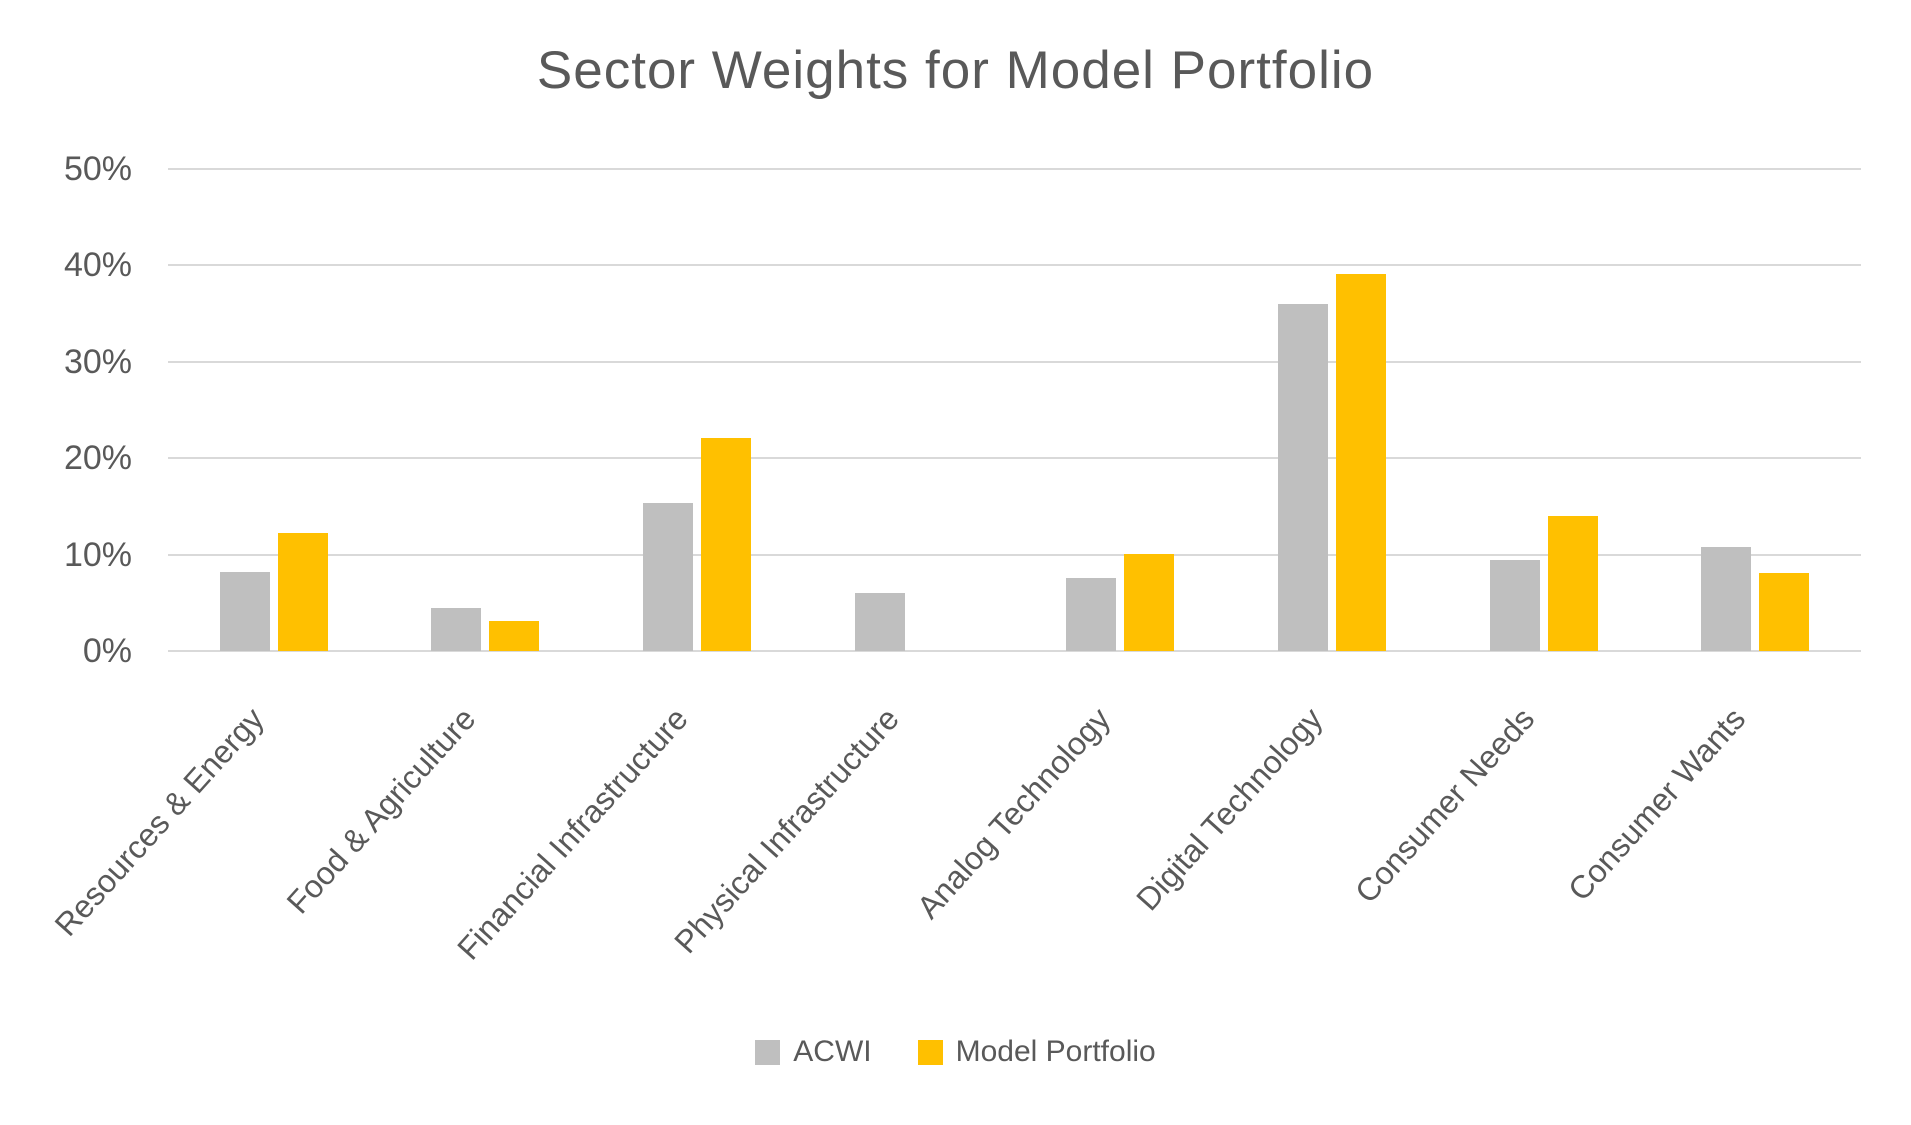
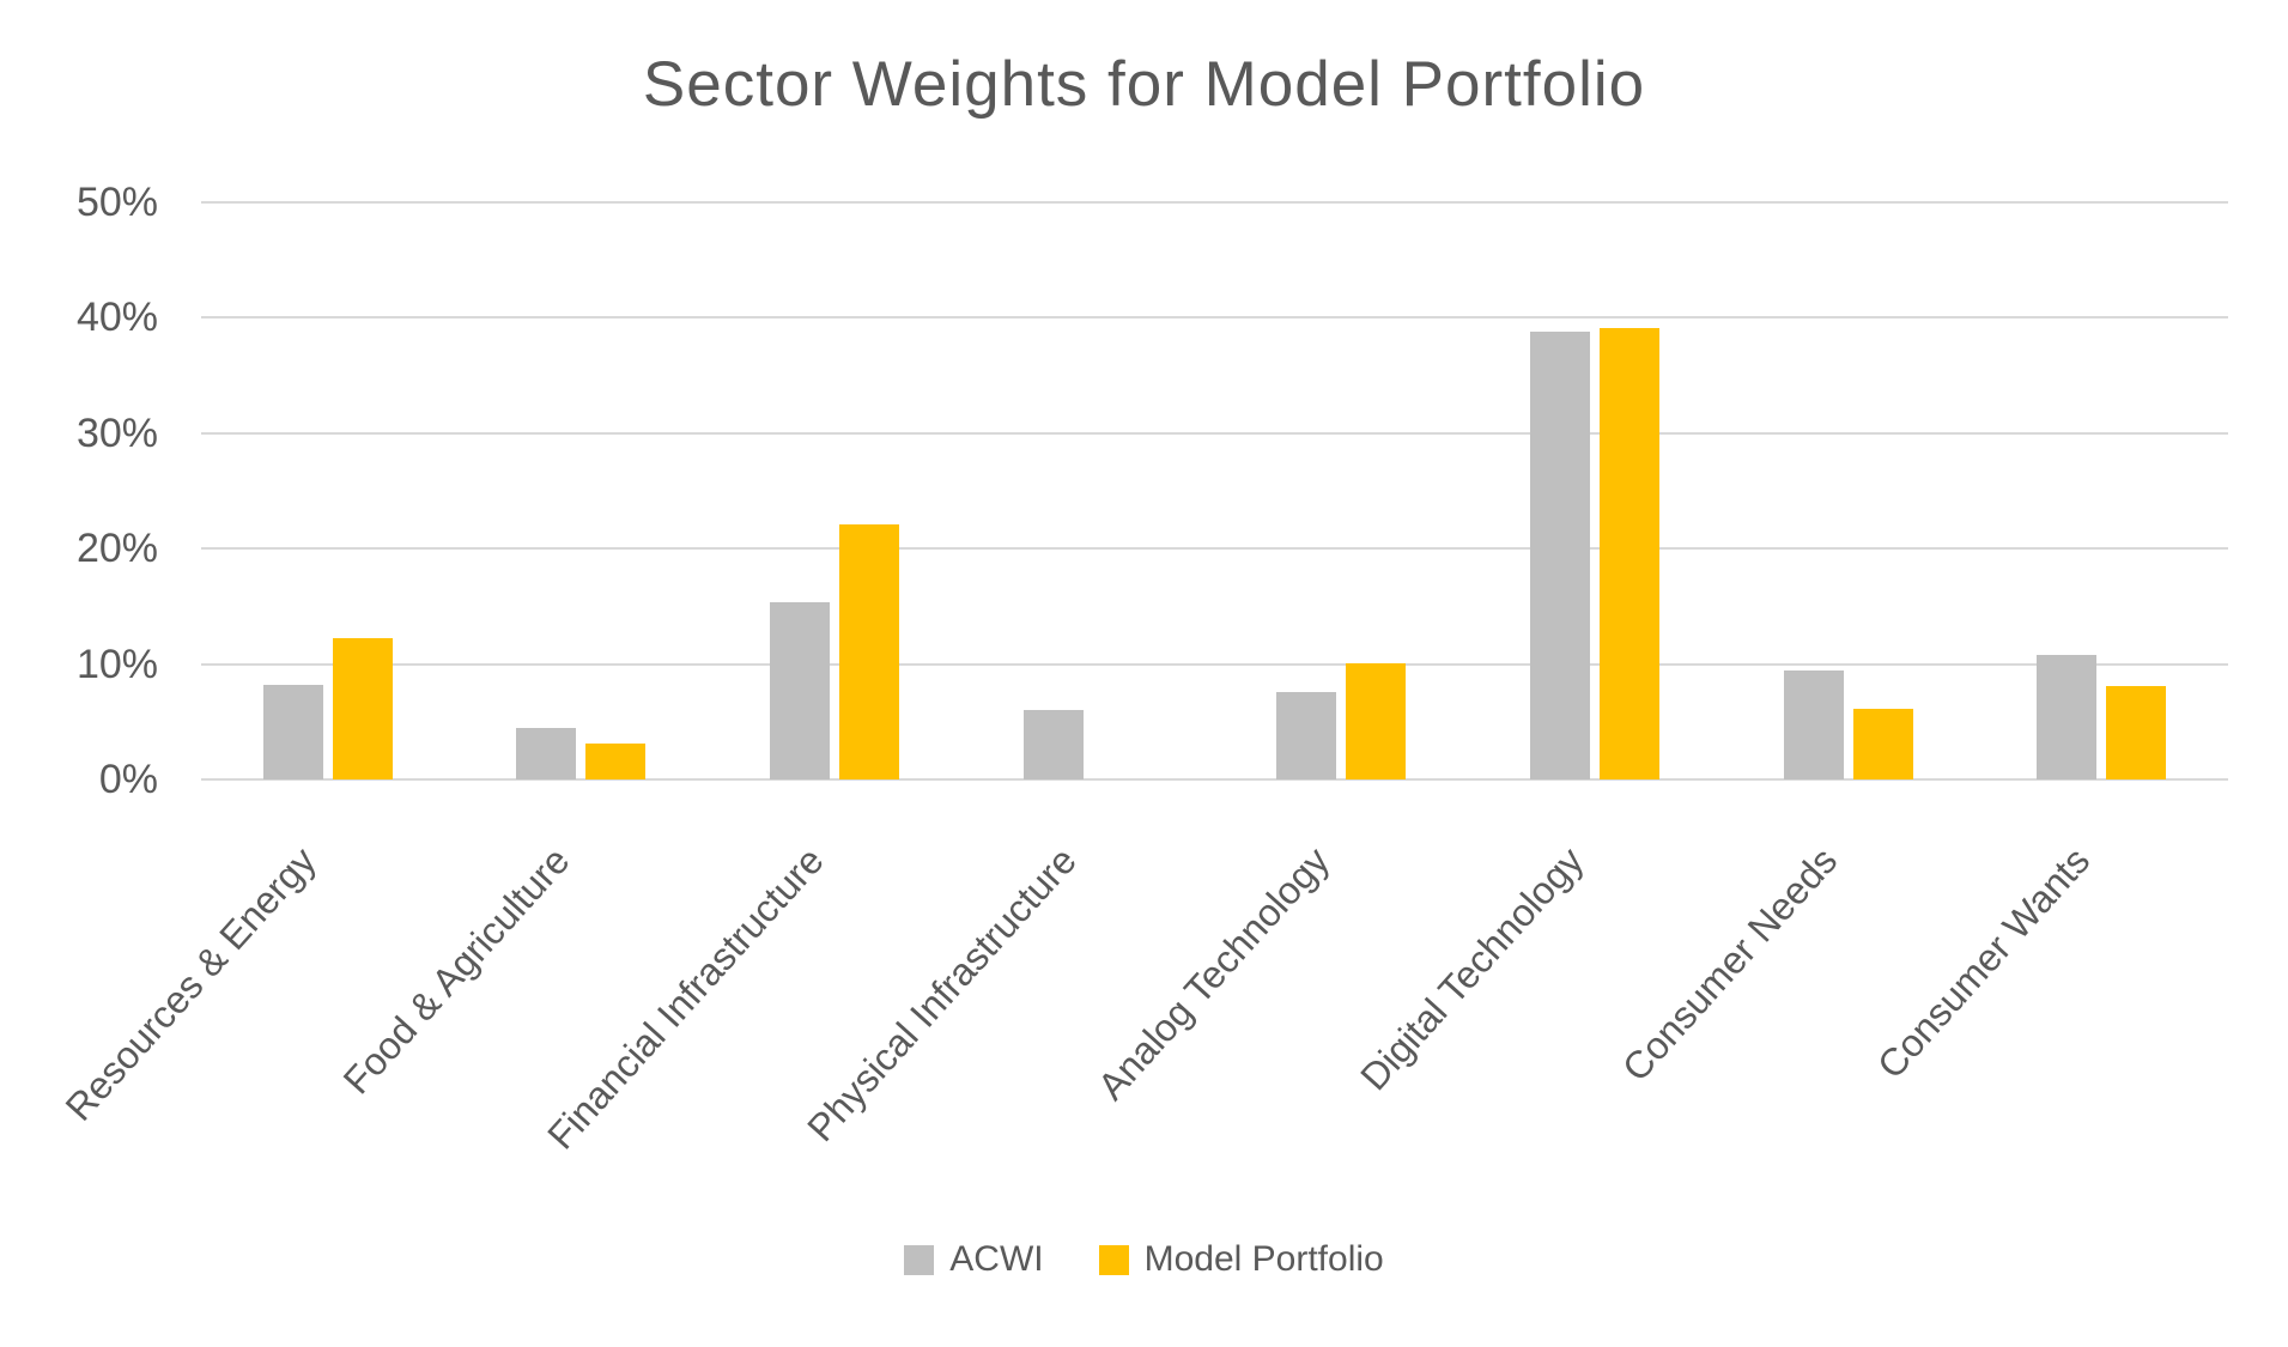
ACWI/Digital Technology: 36% -> 39%
Model Portfolio/Consumer Needs: 14% -> 6%
